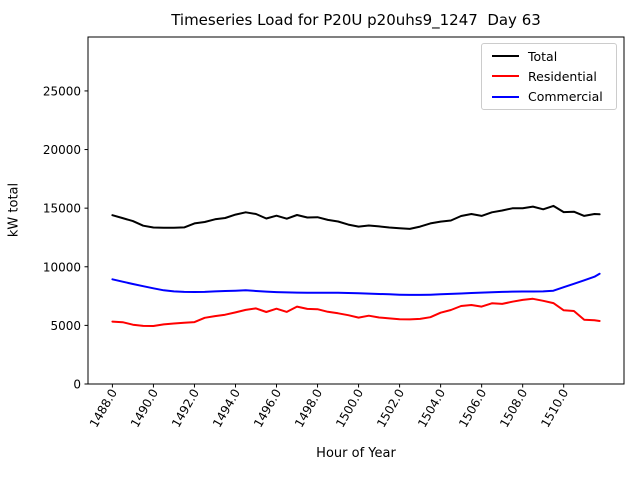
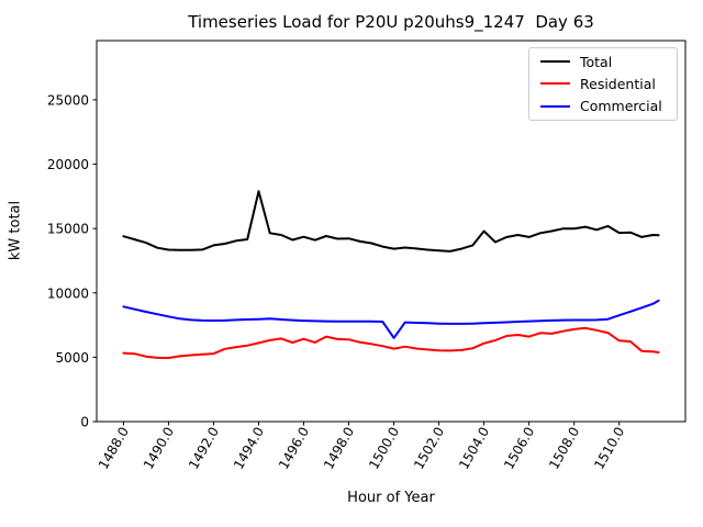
Total/1494.0: 14400 -> 17900
Commercial/1500.0: 7700 -> 6500
Total/1504.0: 13800 -> 14800
